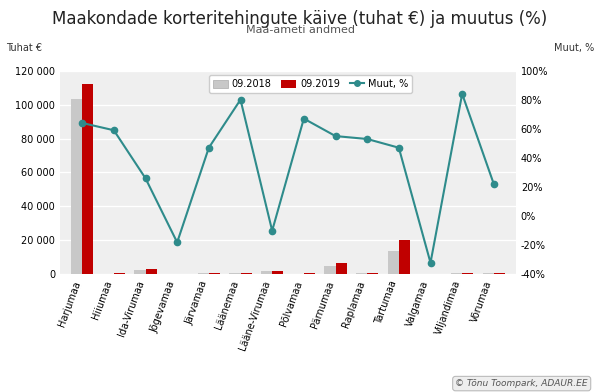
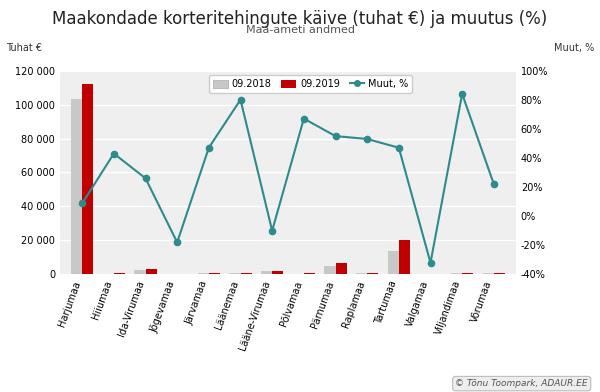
Muut, %/Harjumaa: 64% -> 9%
Muut, %/Hiiumaa: 59% -> 43%
